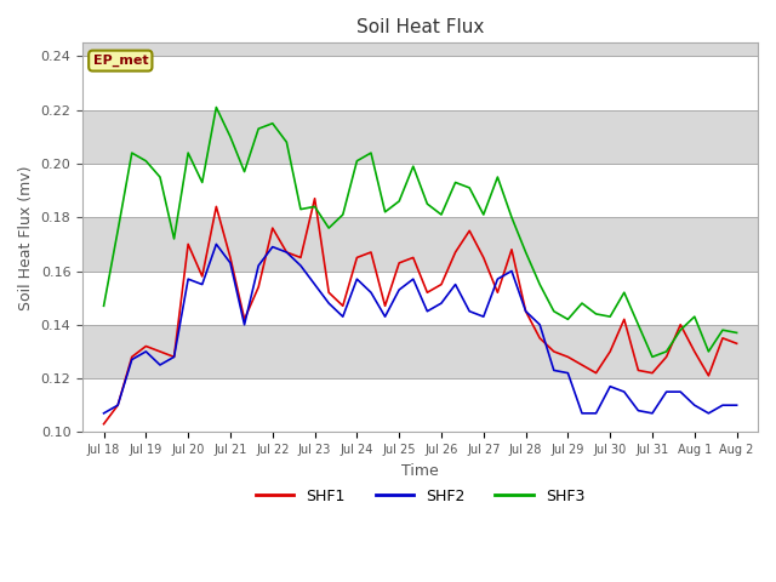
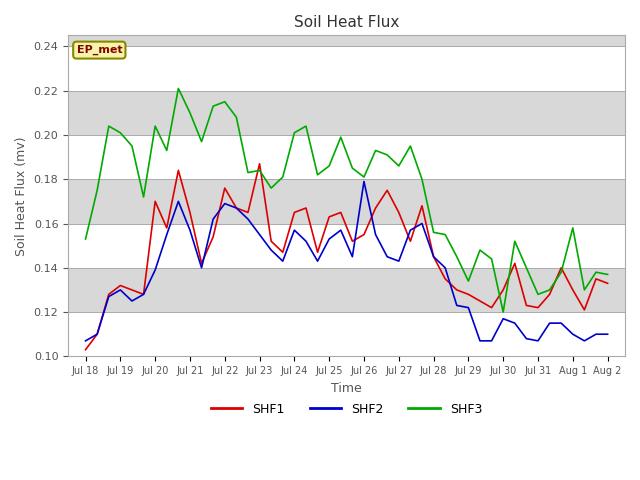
SHF3/Jul 18: 0.147 -> 0.153
SHF2/Jul 20: 0.157 -> 0.139
SHF2/Jul 21: 0.163 -> 0.157
SHF2/Jul 26: 0.148 -> 0.179
SHF3/Jul 27: 0.181 -> 0.186
SHF3/Jul 28: 0.167 -> 0.156
SHF3/Jul 29: 0.142 -> 0.134
SHF3/Jul 30: 0.143 -> 0.120
SHF3/Aug 1: 0.143 -> 0.158
